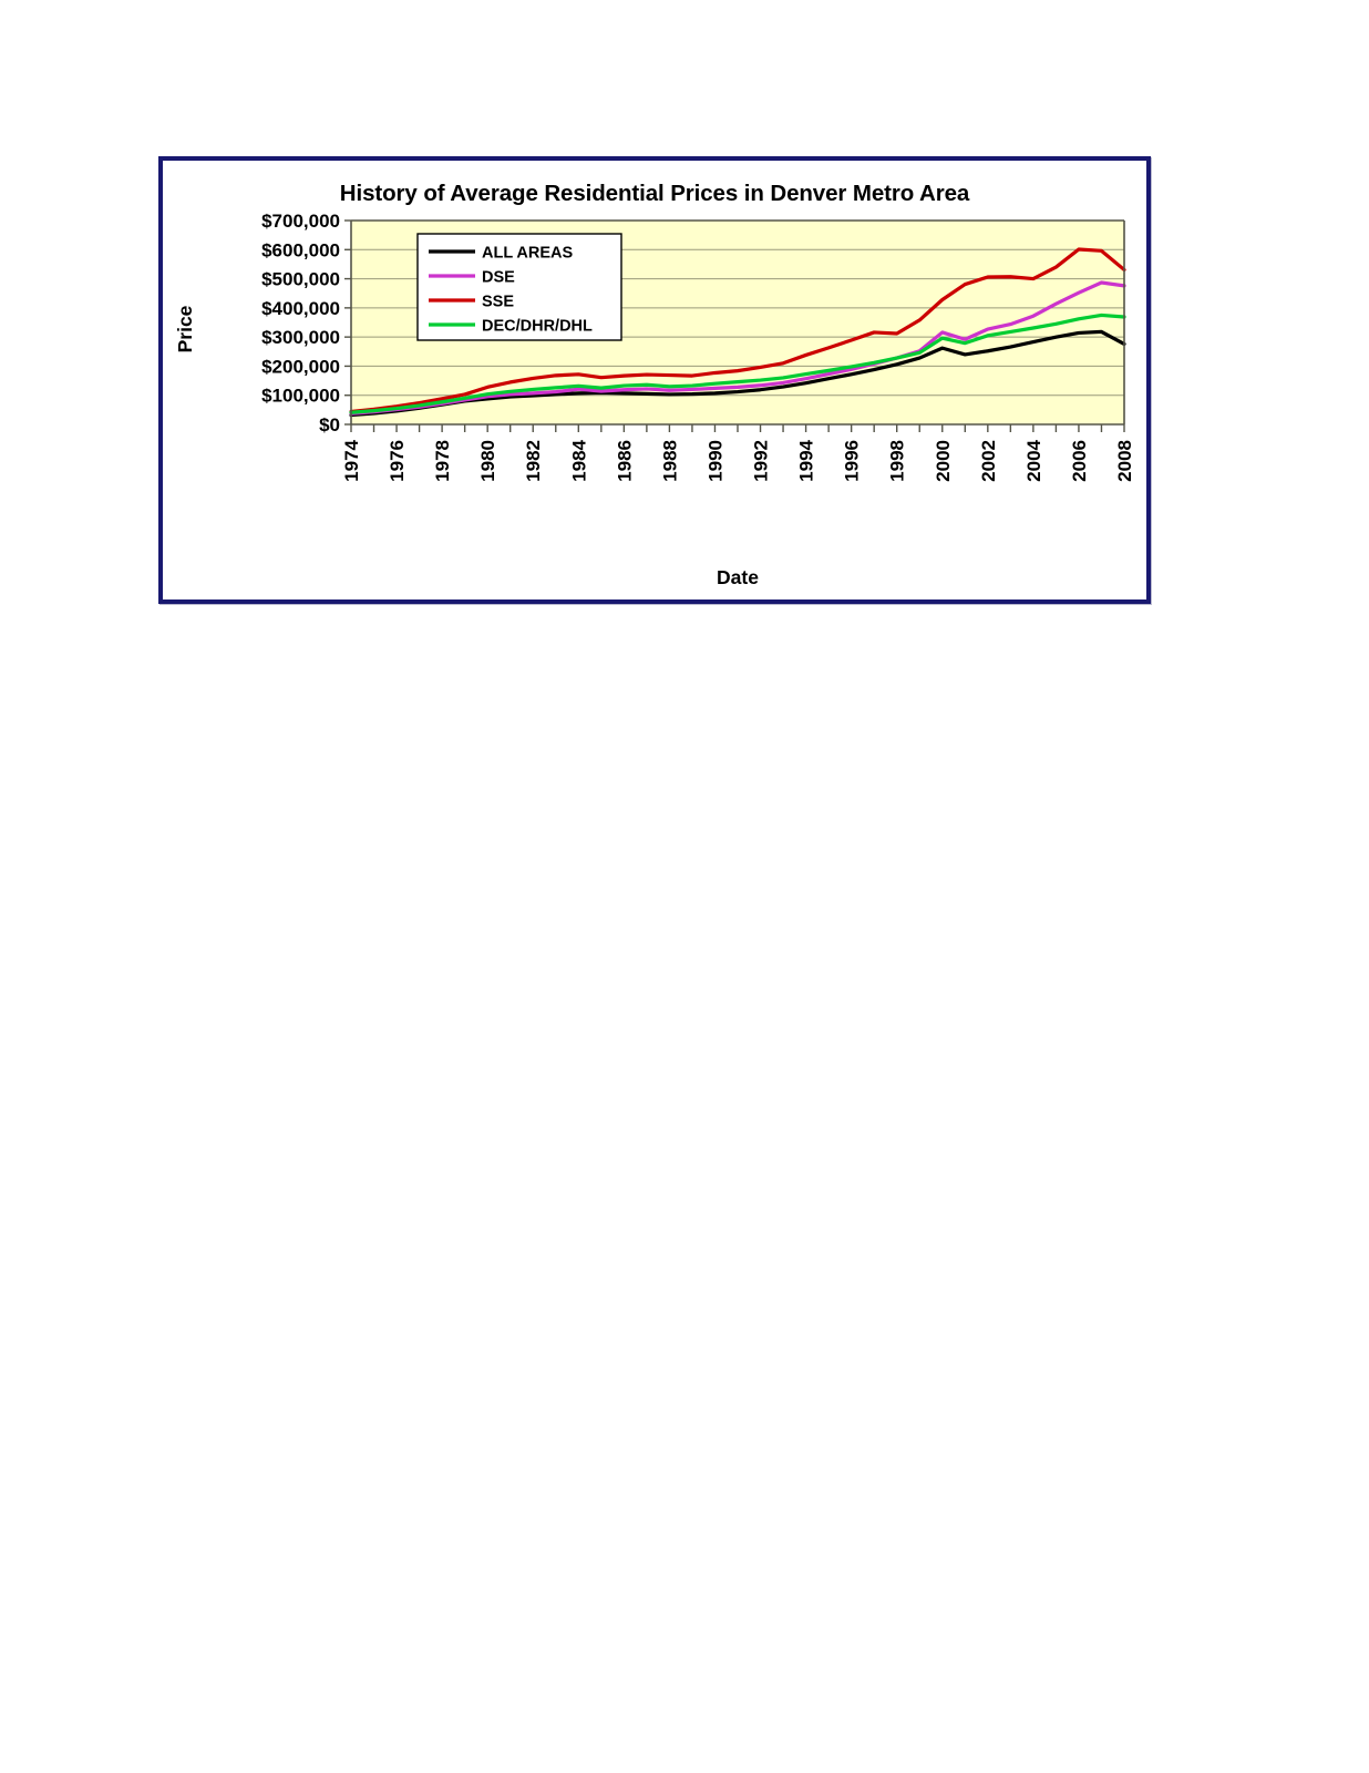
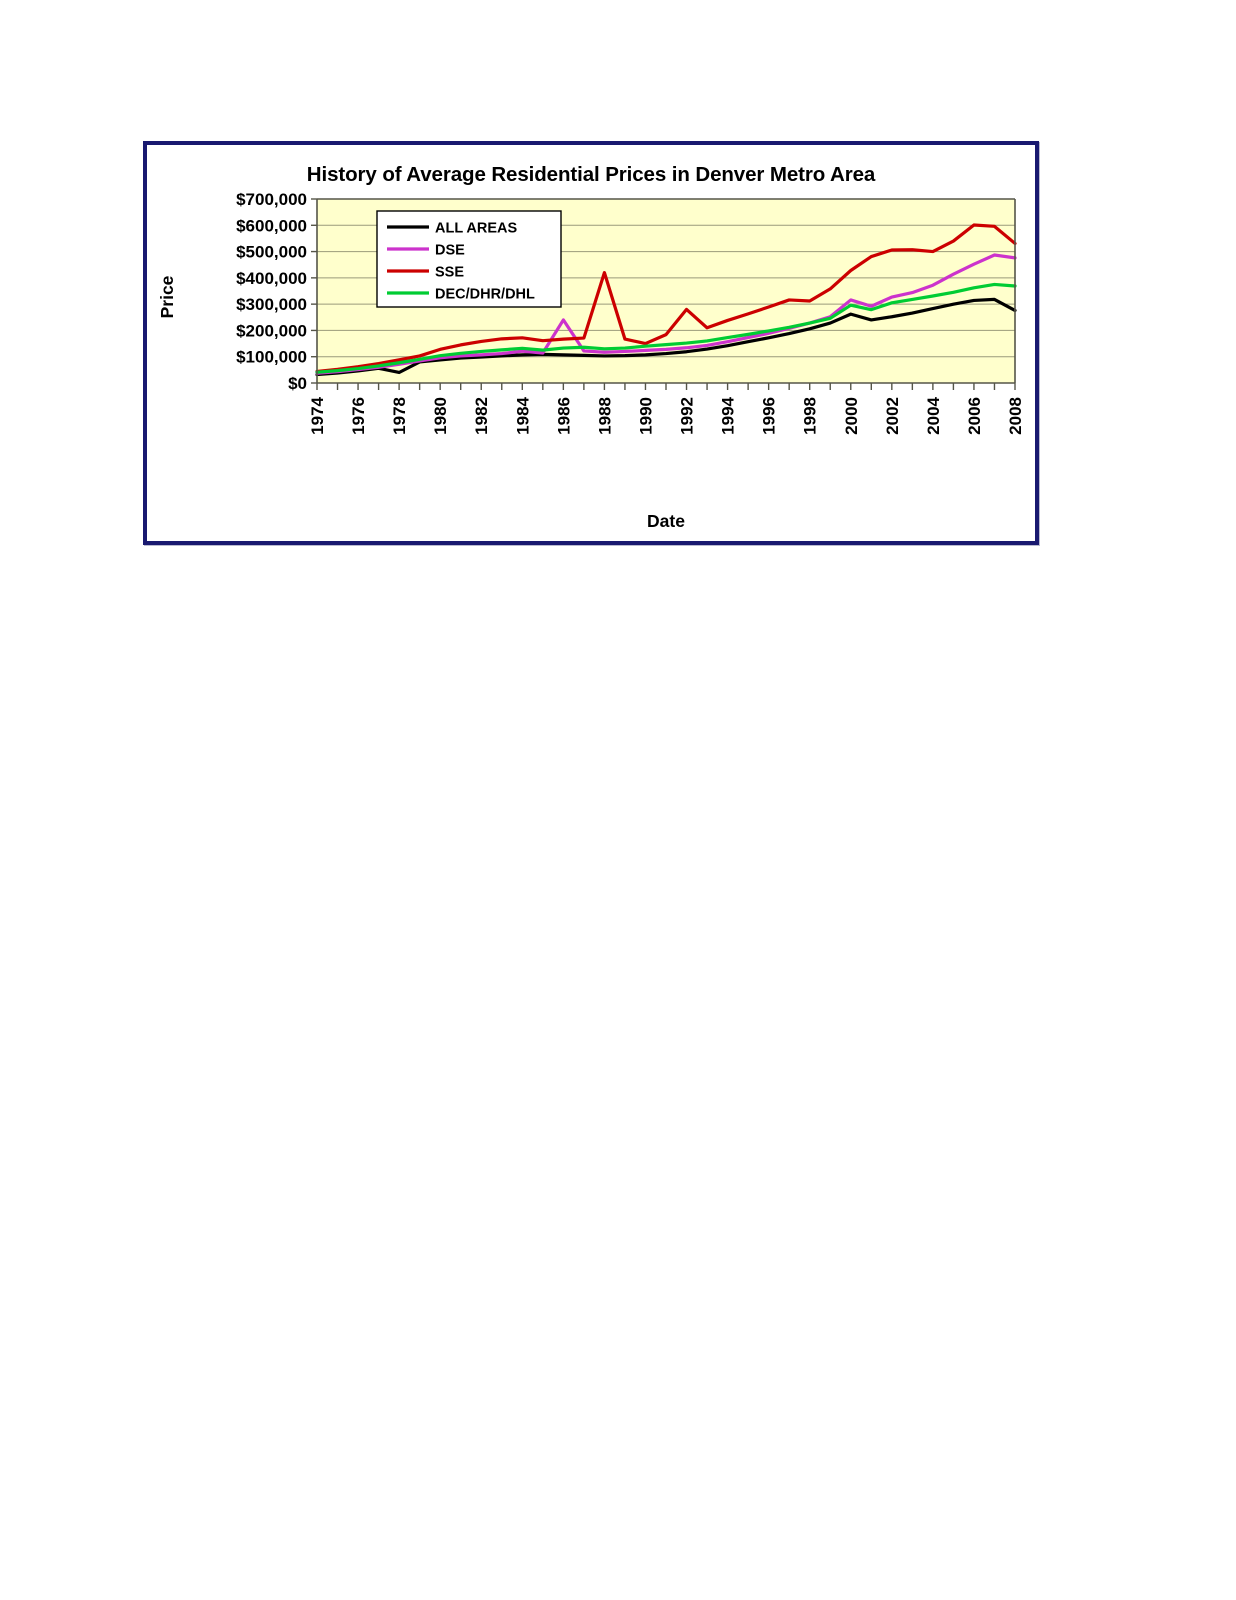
ALL AREAS/1978: $70000 -> $40000
DSE/1986: $120000 -> $240000
SSE/1988: $170000 -> $420000
SSE/1990: $180000 -> $150000
SSE/1992: $200000 -> $280000
